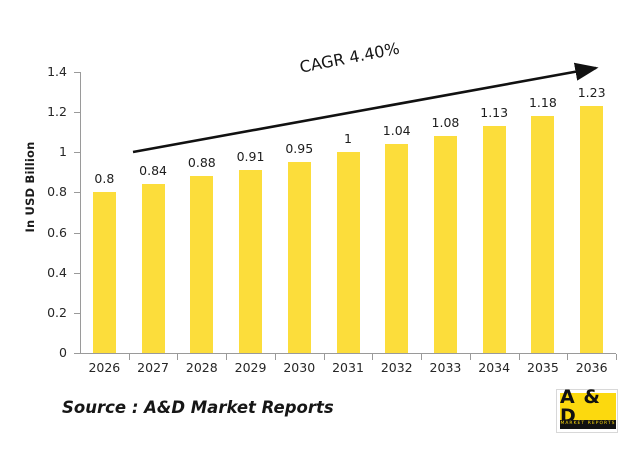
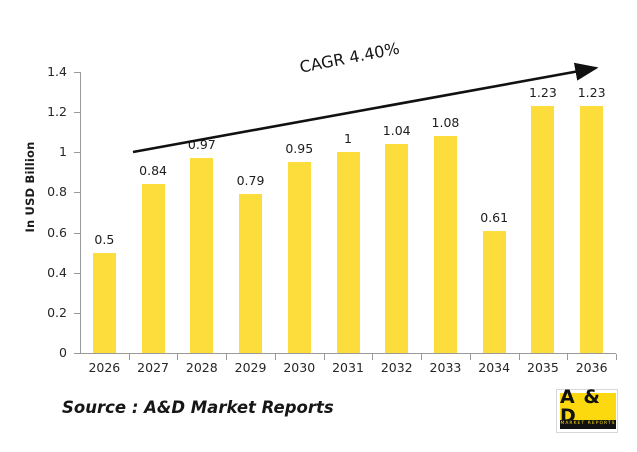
2026: 0.8 -> 0.5
2028: 0.88 -> 0.97
2029: 0.91 -> 0.79
2034: 1.13 -> 0.61
2035: 1.18 -> 1.23
